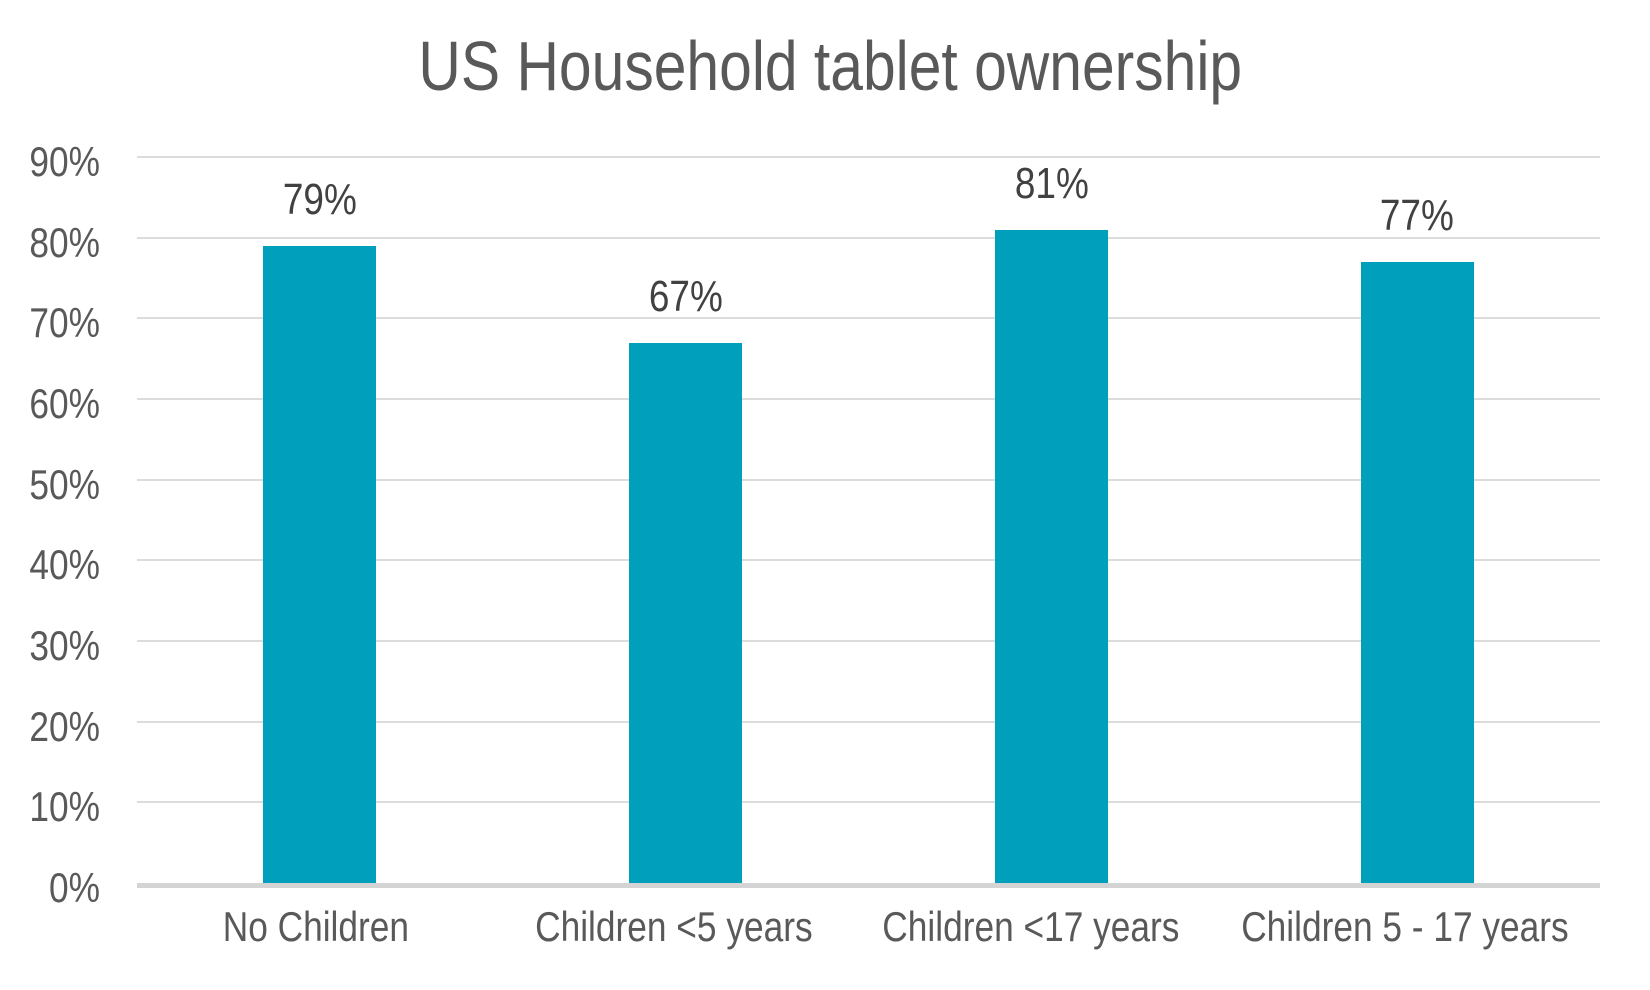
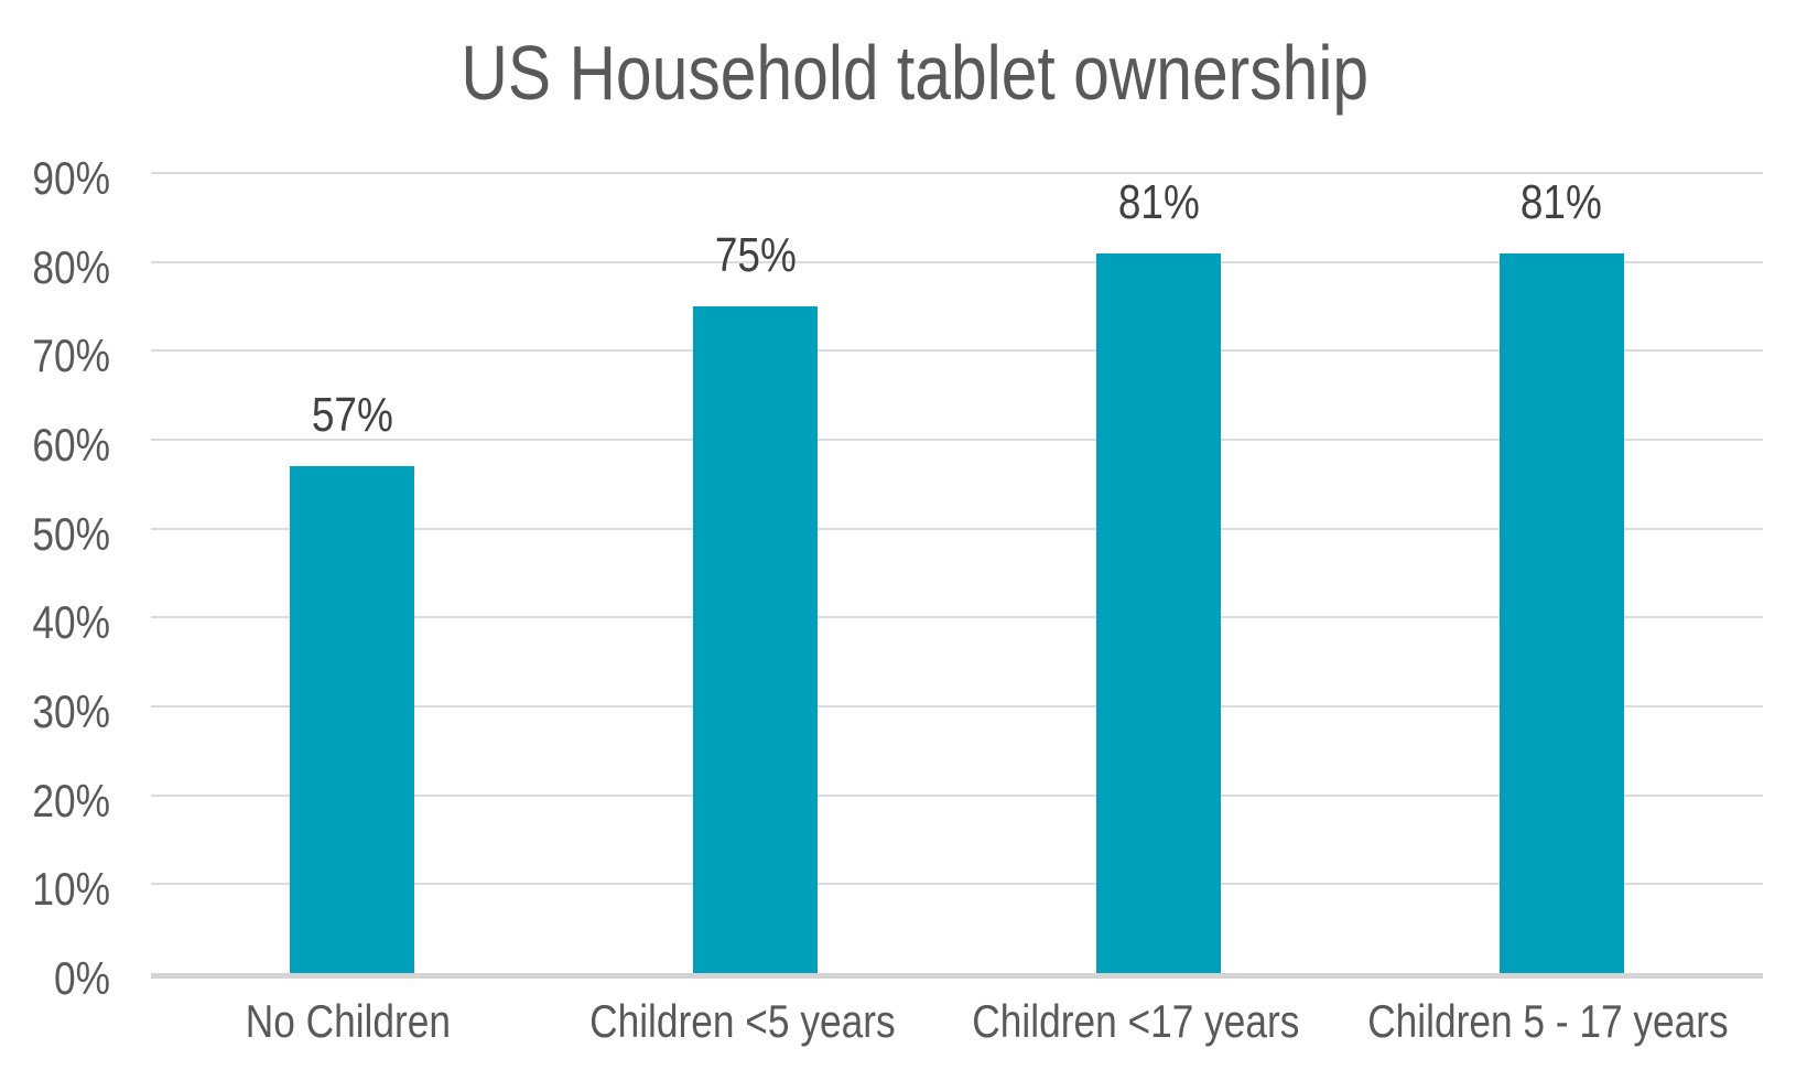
No Children: 79% -> 57%
Children <5 years: 67% -> 75%
Children 5 - 17 years: 77% -> 81%
